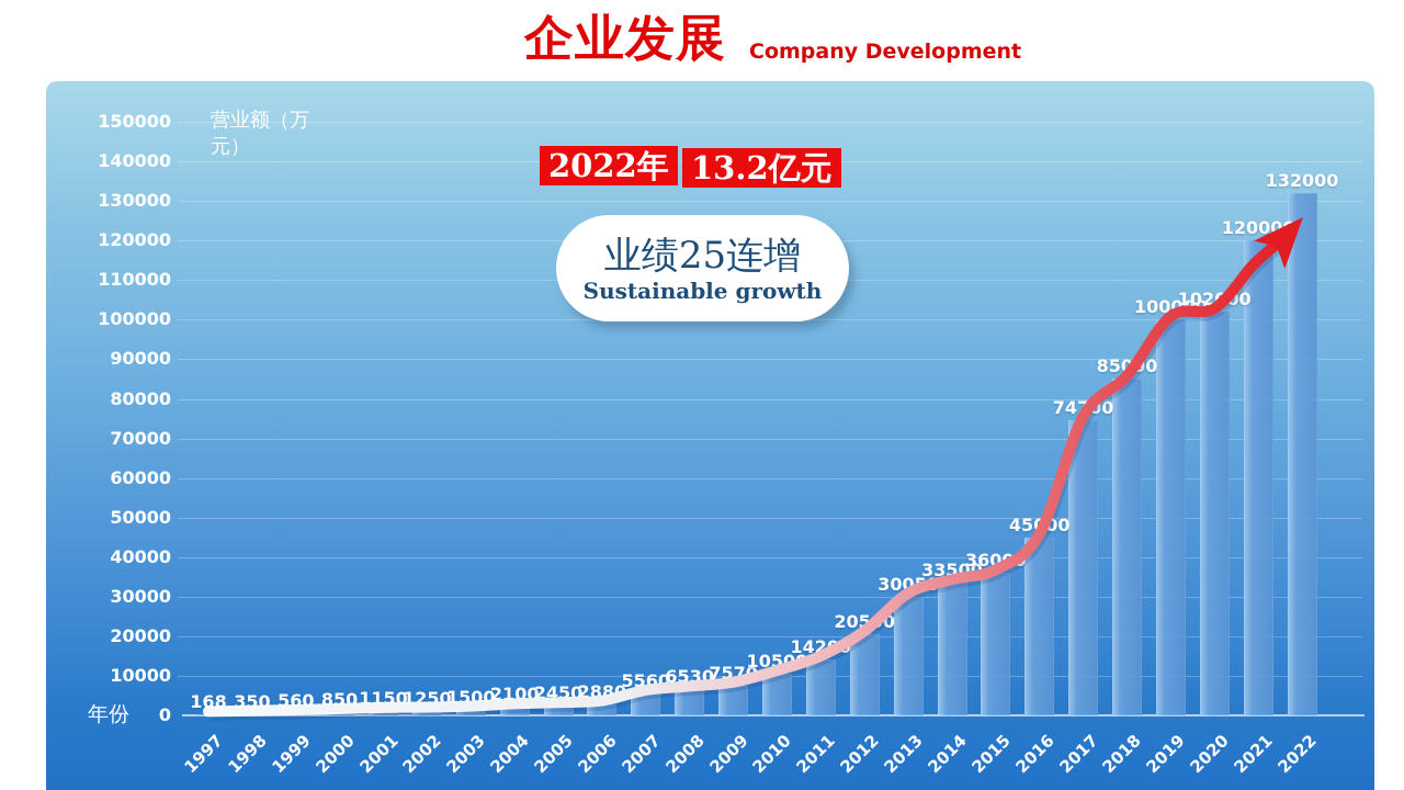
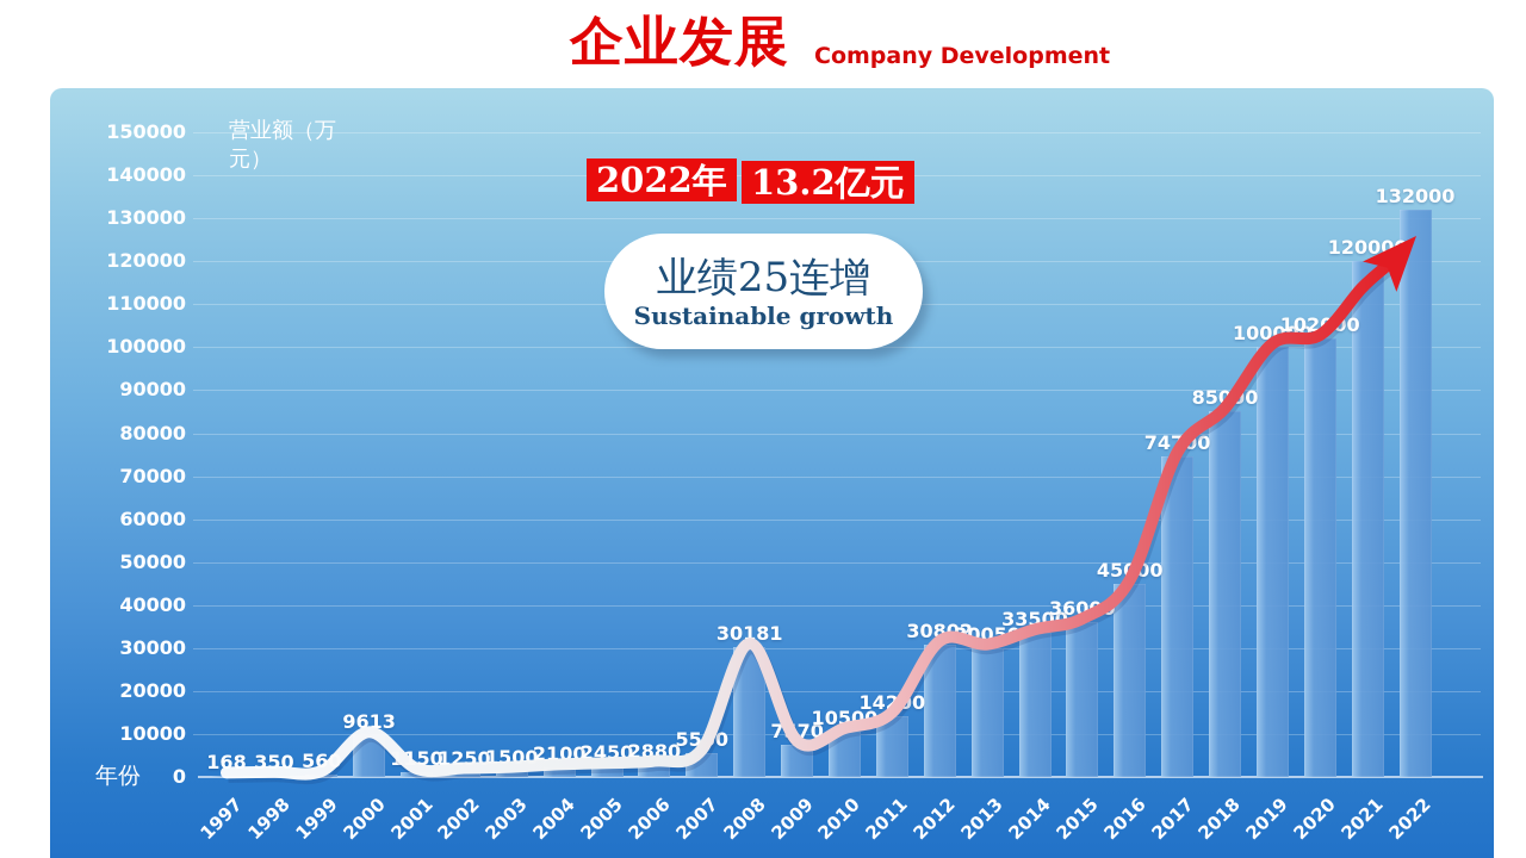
2000: 850 -> 9613
2008: 6530 -> 30181
2012: 20500 -> 30802
